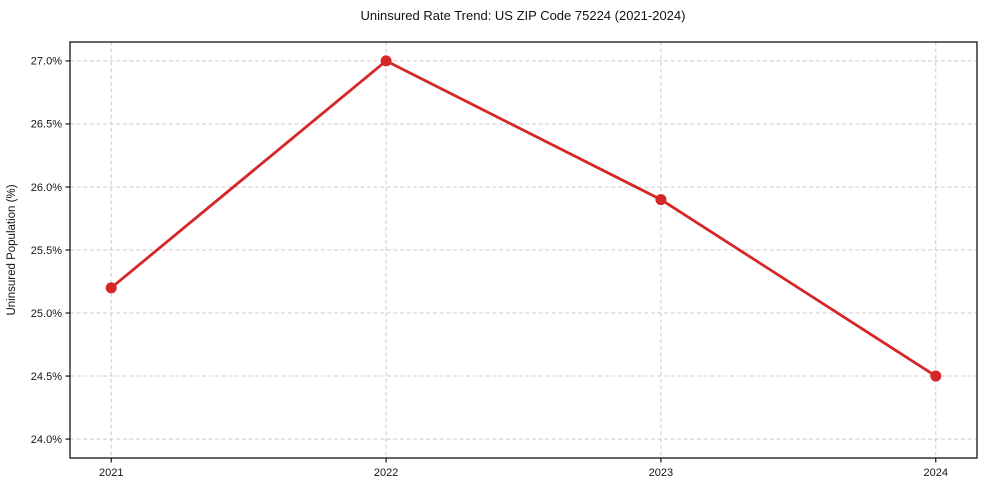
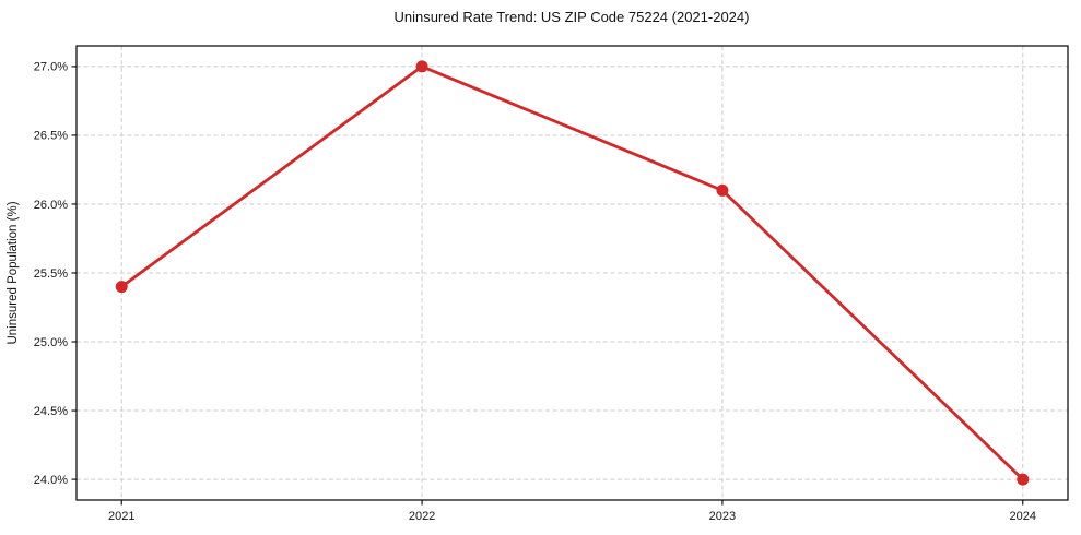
2021: 25.2% -> 25.4%
2023: 25.9% -> 26.1%
2024: 24.5% -> 24.0%
